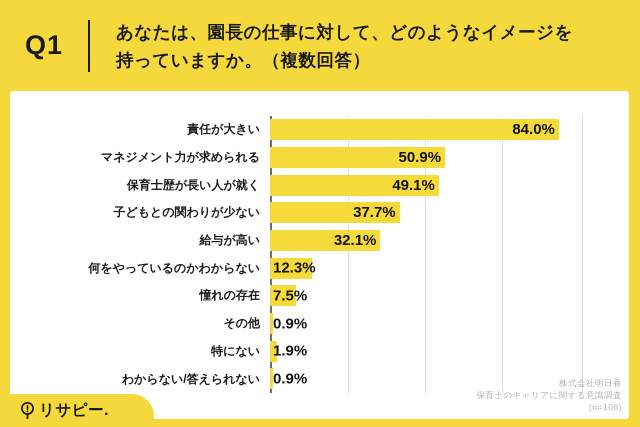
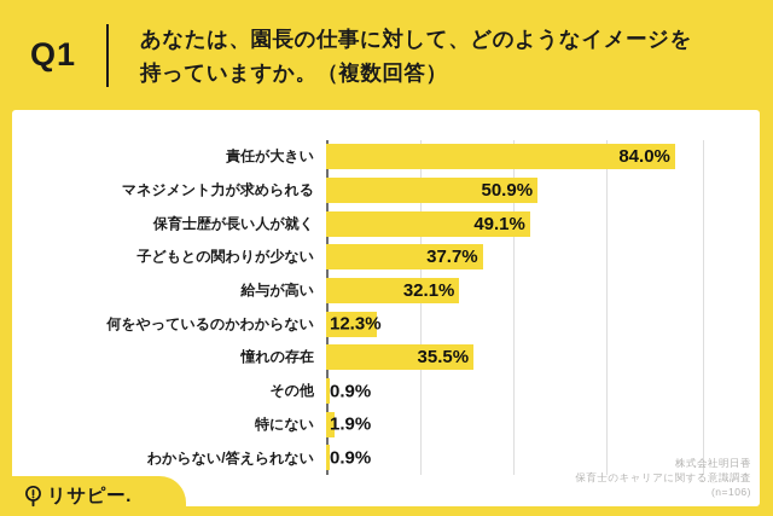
憧れの存在: 7.5% -> 35.5%
